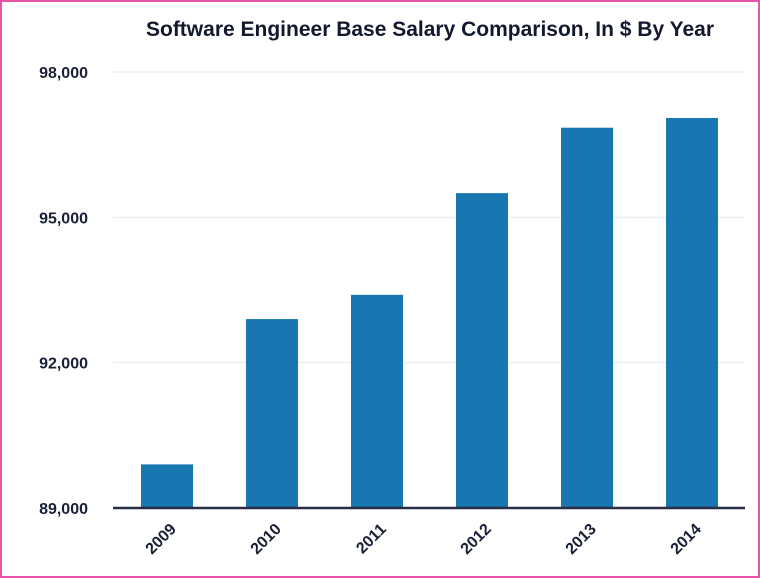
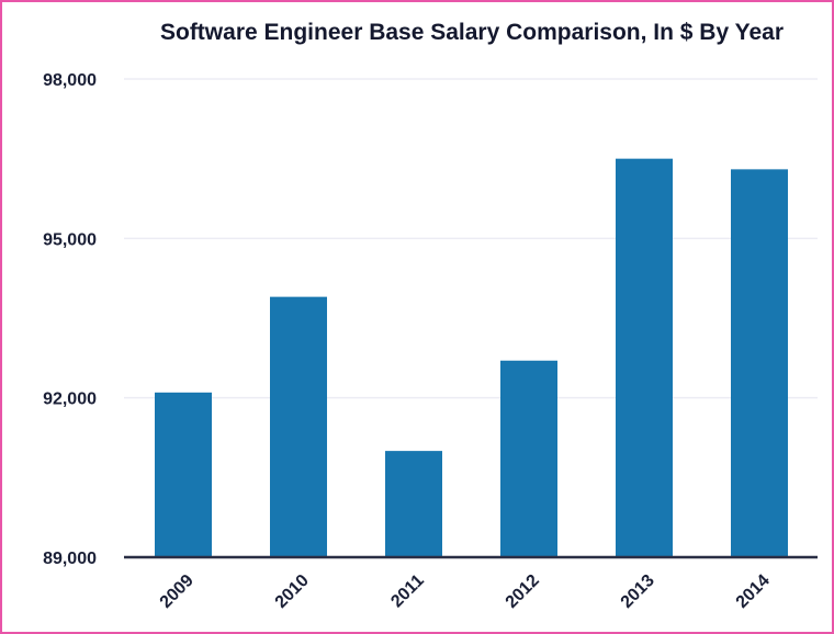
2009: 89900 -> 92100
2010: 92900 -> 93900
2011: 93400 -> 91000
2012: 95500 -> 92700
2013: 96800 -> 96500
2014: 97000 -> 96300
